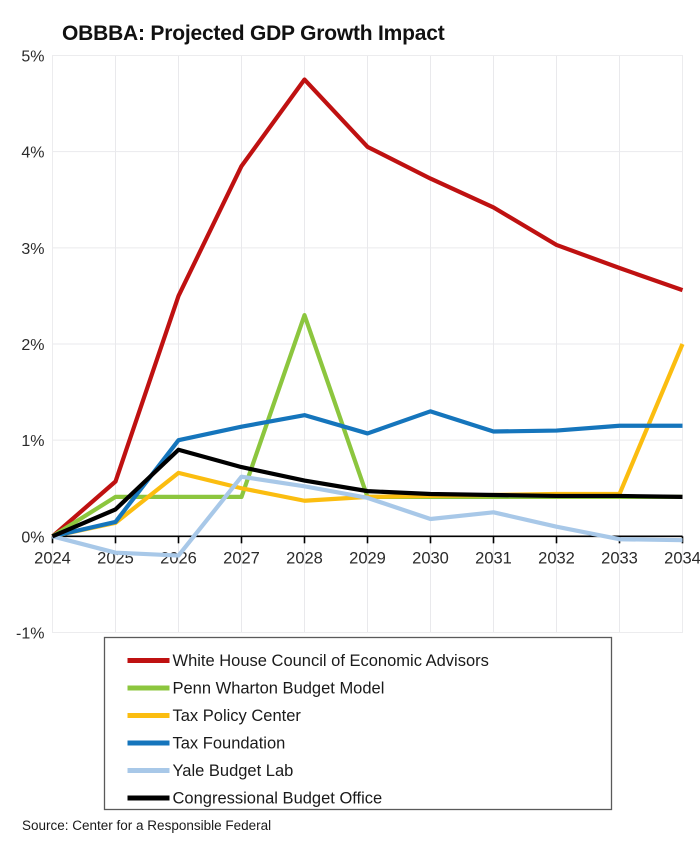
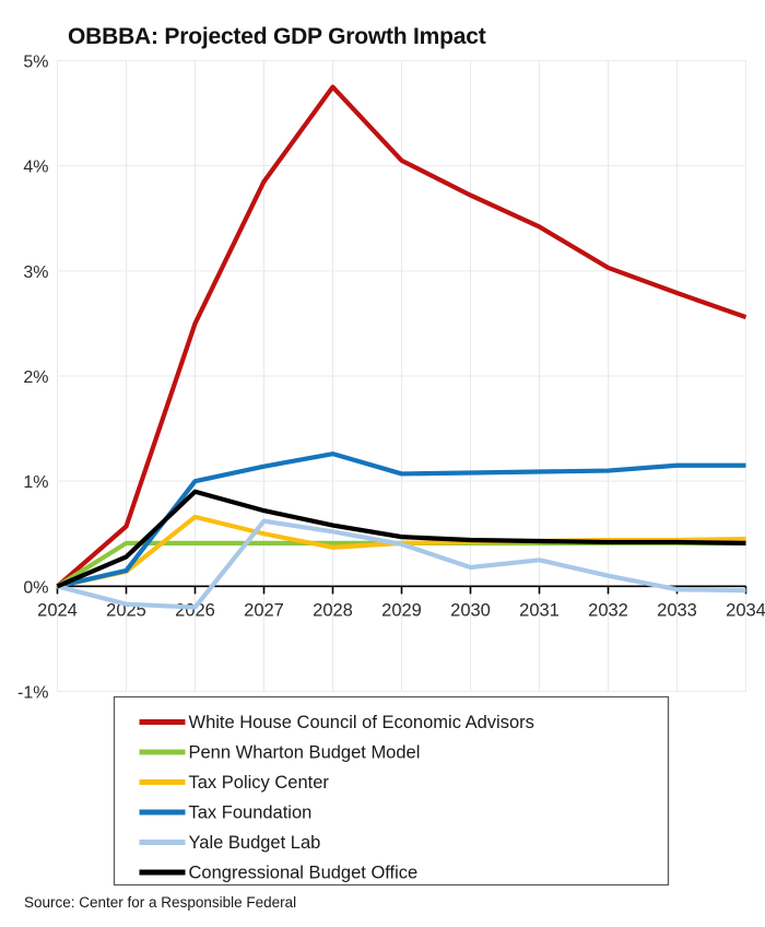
Penn Wharton Budget Model/2028: 2.3% -> 0.4%
Tax Foundation/2030: 1.3% -> 1.1%
Tax Policy Center/2034: 2.0% -> 0.5%
